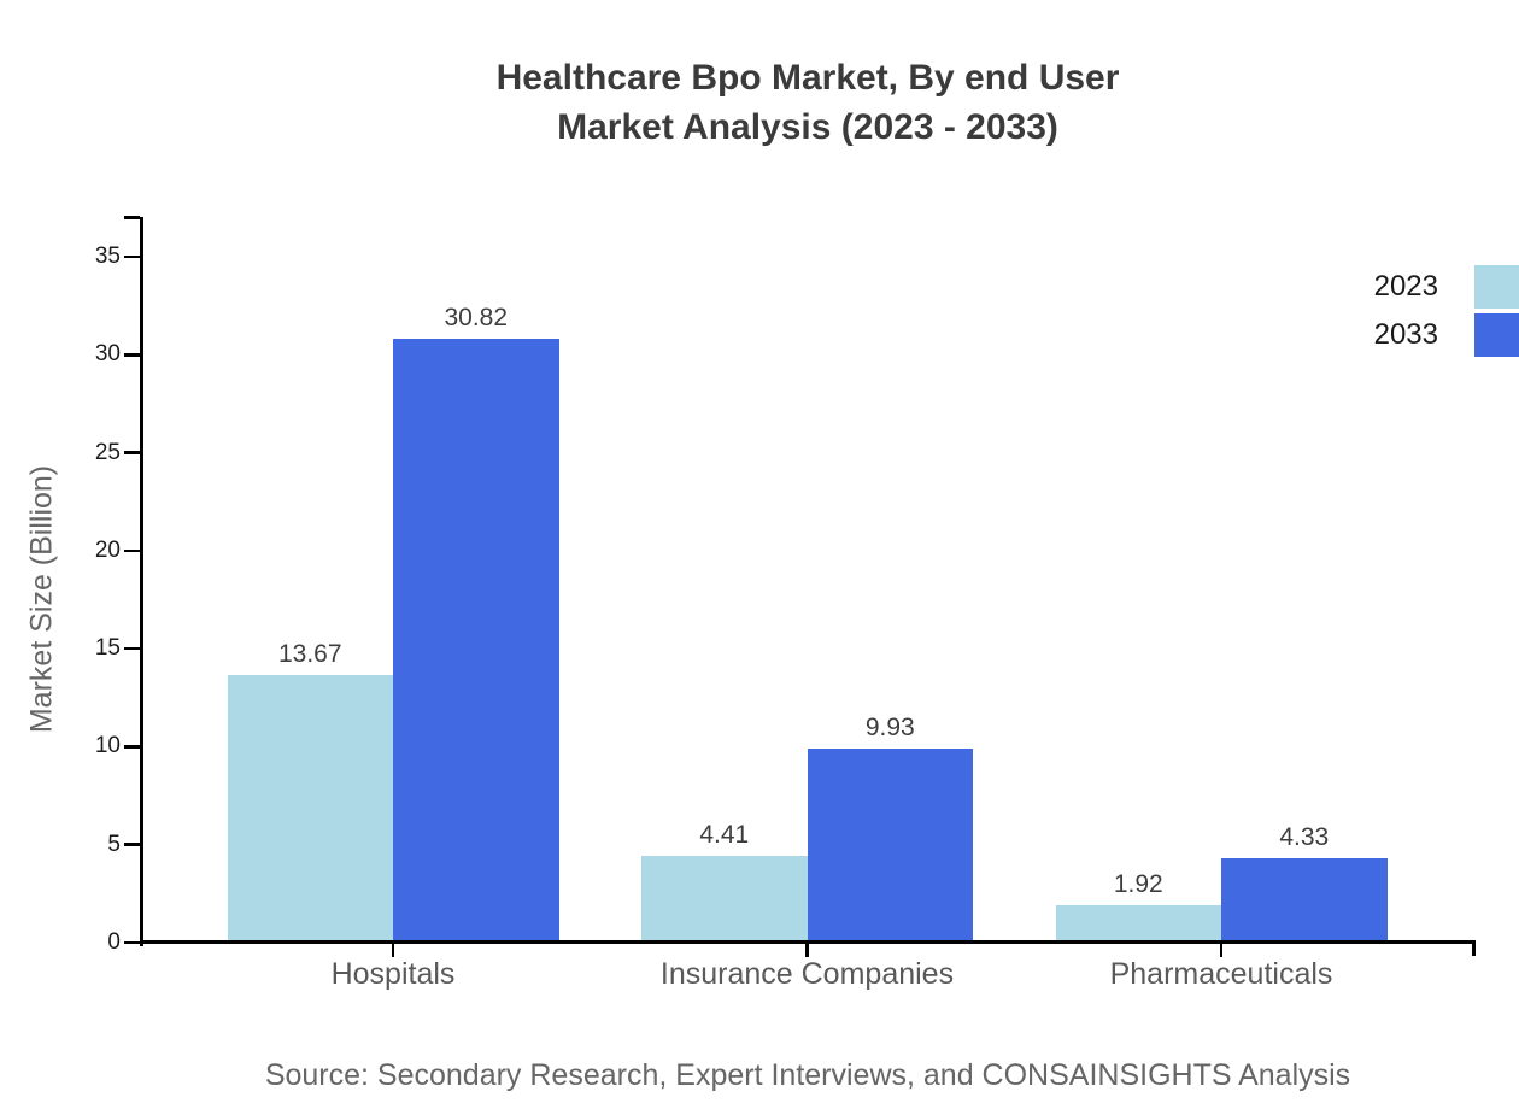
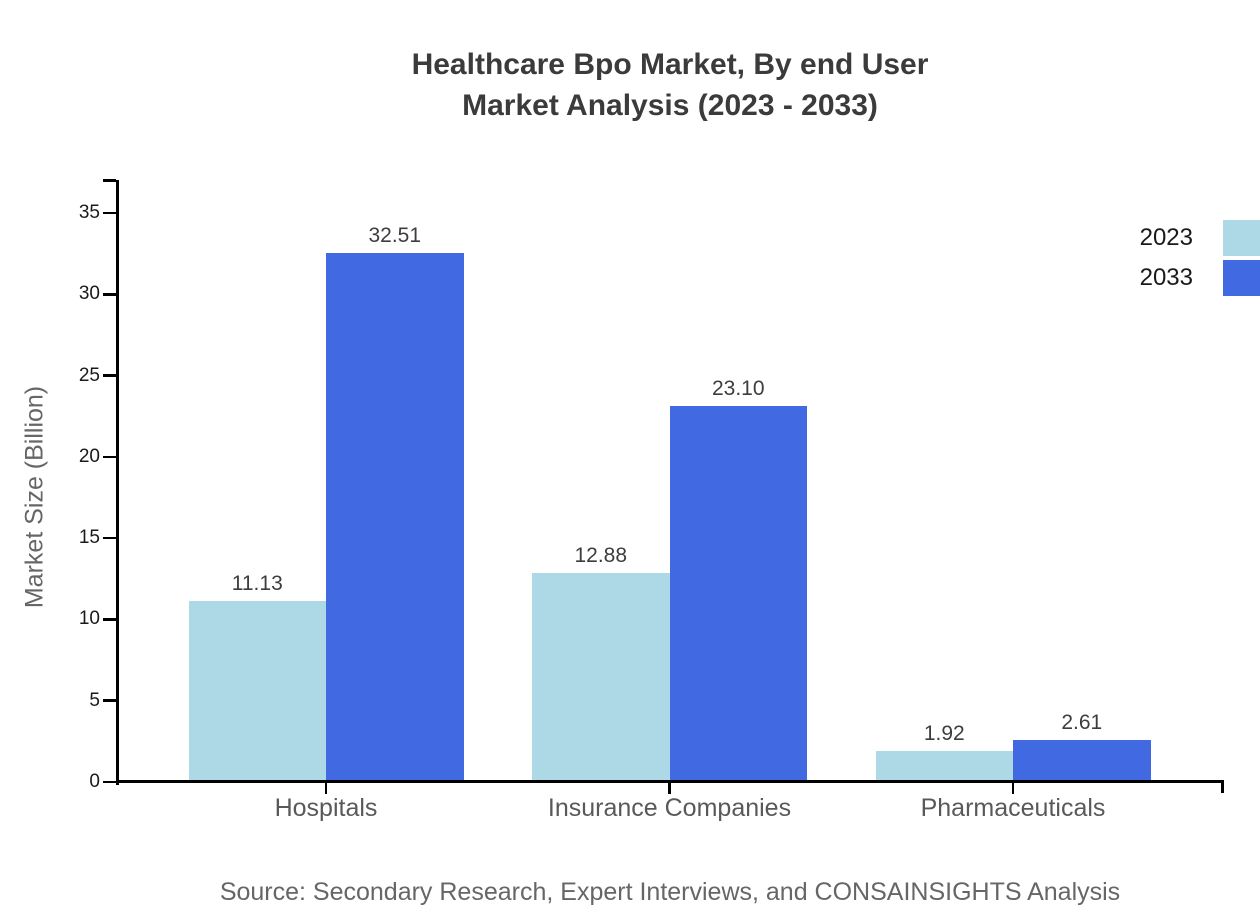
2023/Hospitals: 13.67 -> 11.13
2033/Hospitals: 30.82 -> 32.51
2023/Insurance Companies: 4.41 -> 12.88
2033/Insurance Companies: 9.93 -> 23.10
2033/Pharmaceuticals: 4.33 -> 2.61
